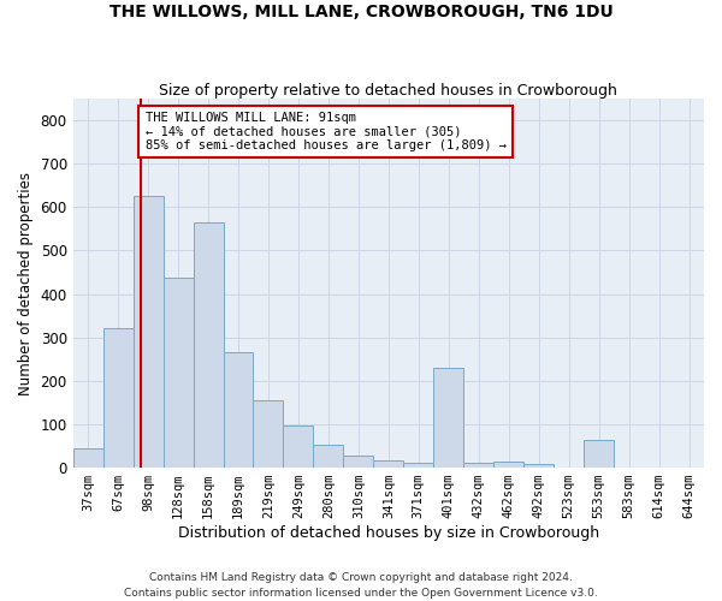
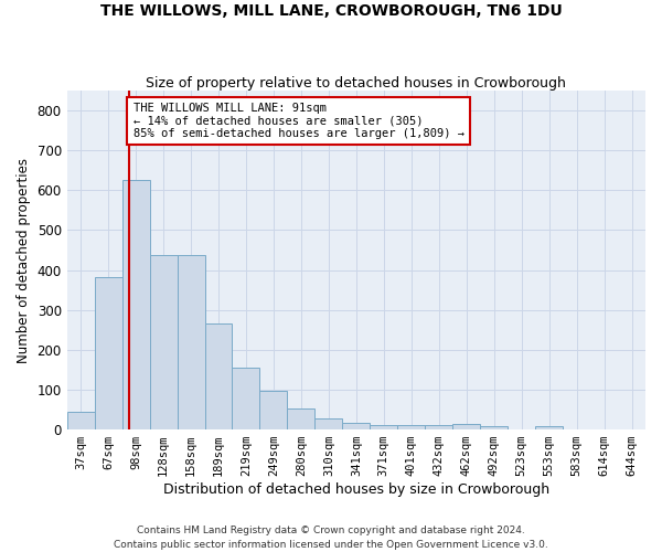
67sqm: 320 -> 382
158sqm: 565 -> 438
401sqm: 230 -> 12
553sqm: 65 -> 8
